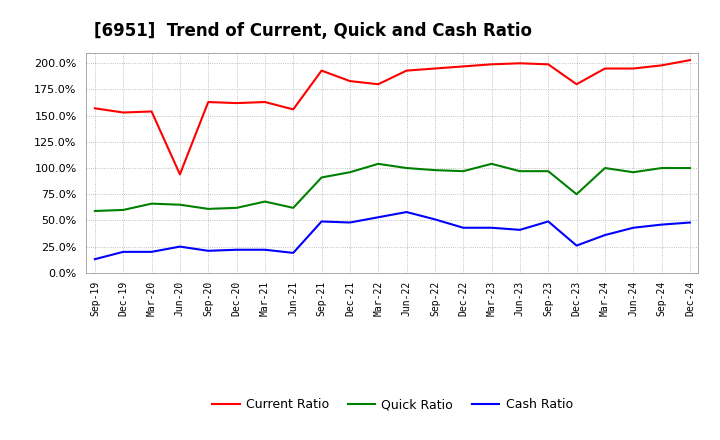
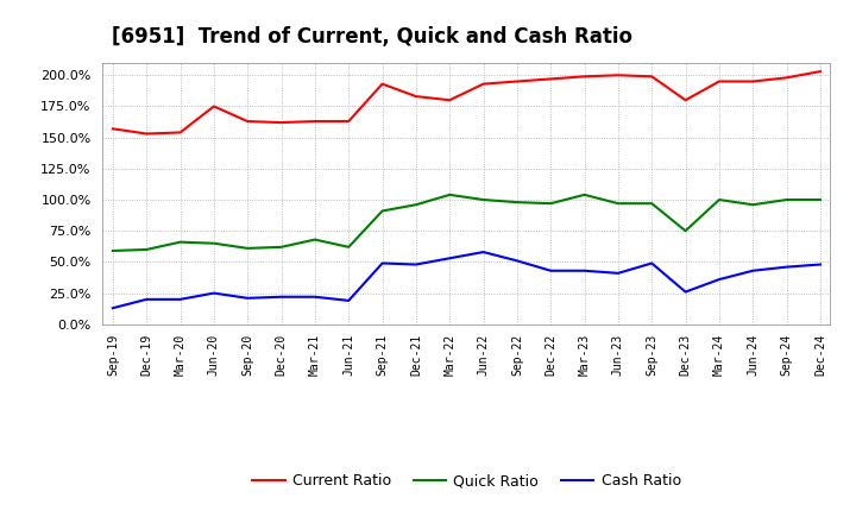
Current Ratio/Jun-20: 94% -> 175%
Current Ratio/Jun-21: 156% -> 163%
